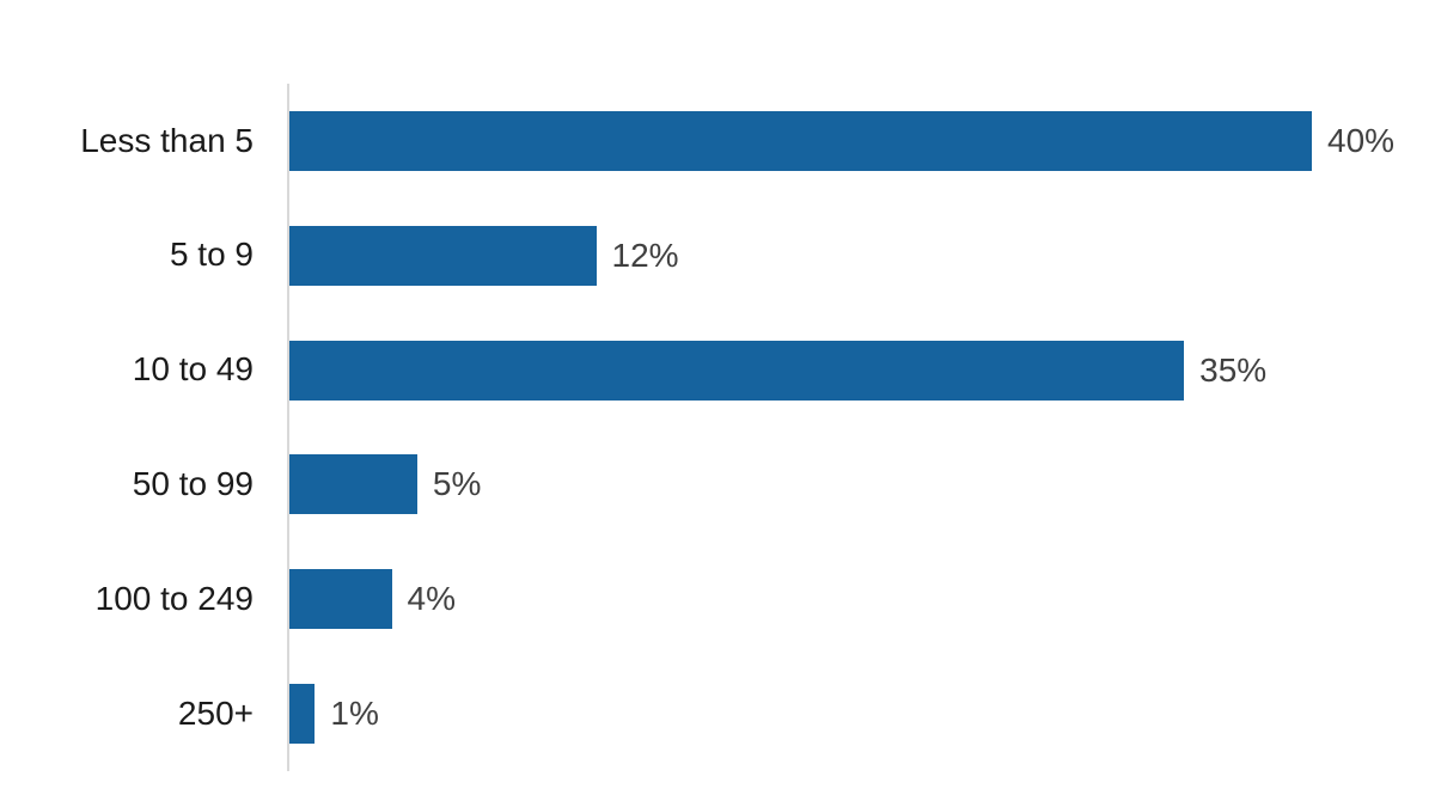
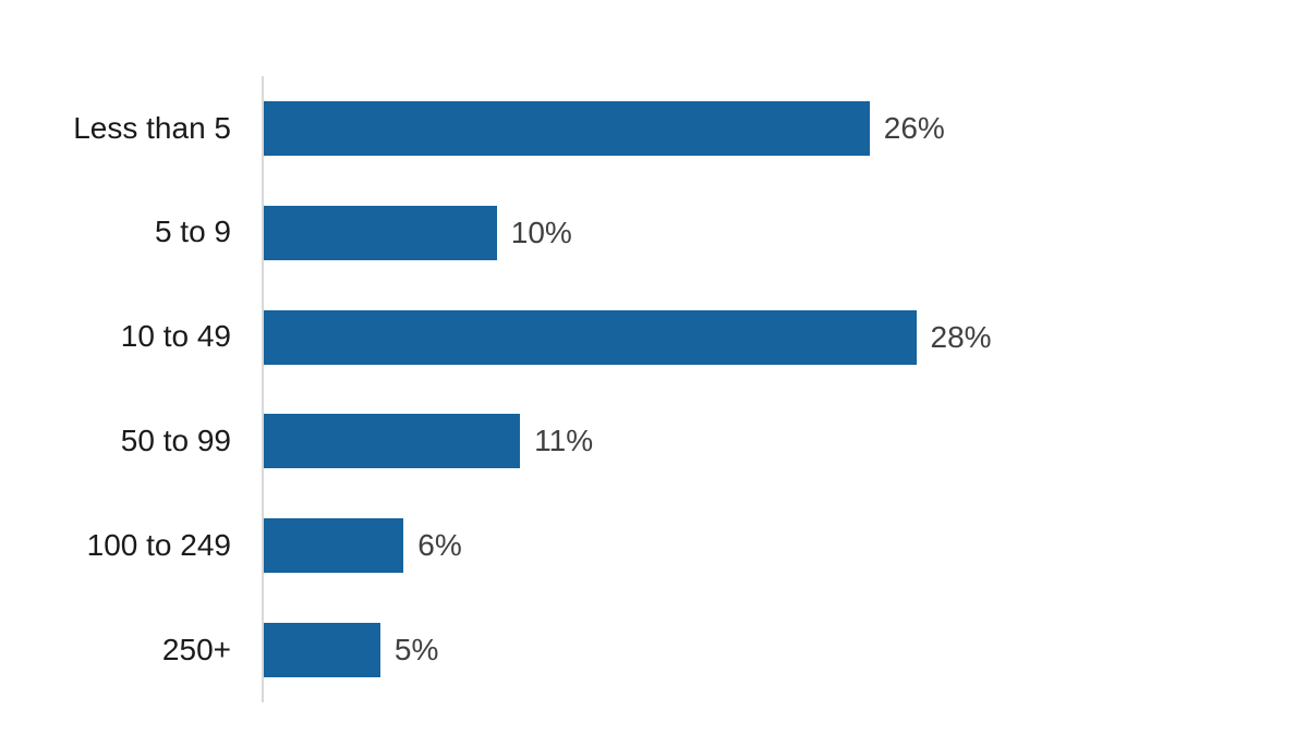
Less than 5: 40% -> 26%
5 to 9: 12% -> 10%
10 to 49: 35% -> 28%
50 to 99: 5% -> 11%
100 to 249: 4% -> 6%
250+: 1% -> 5%
